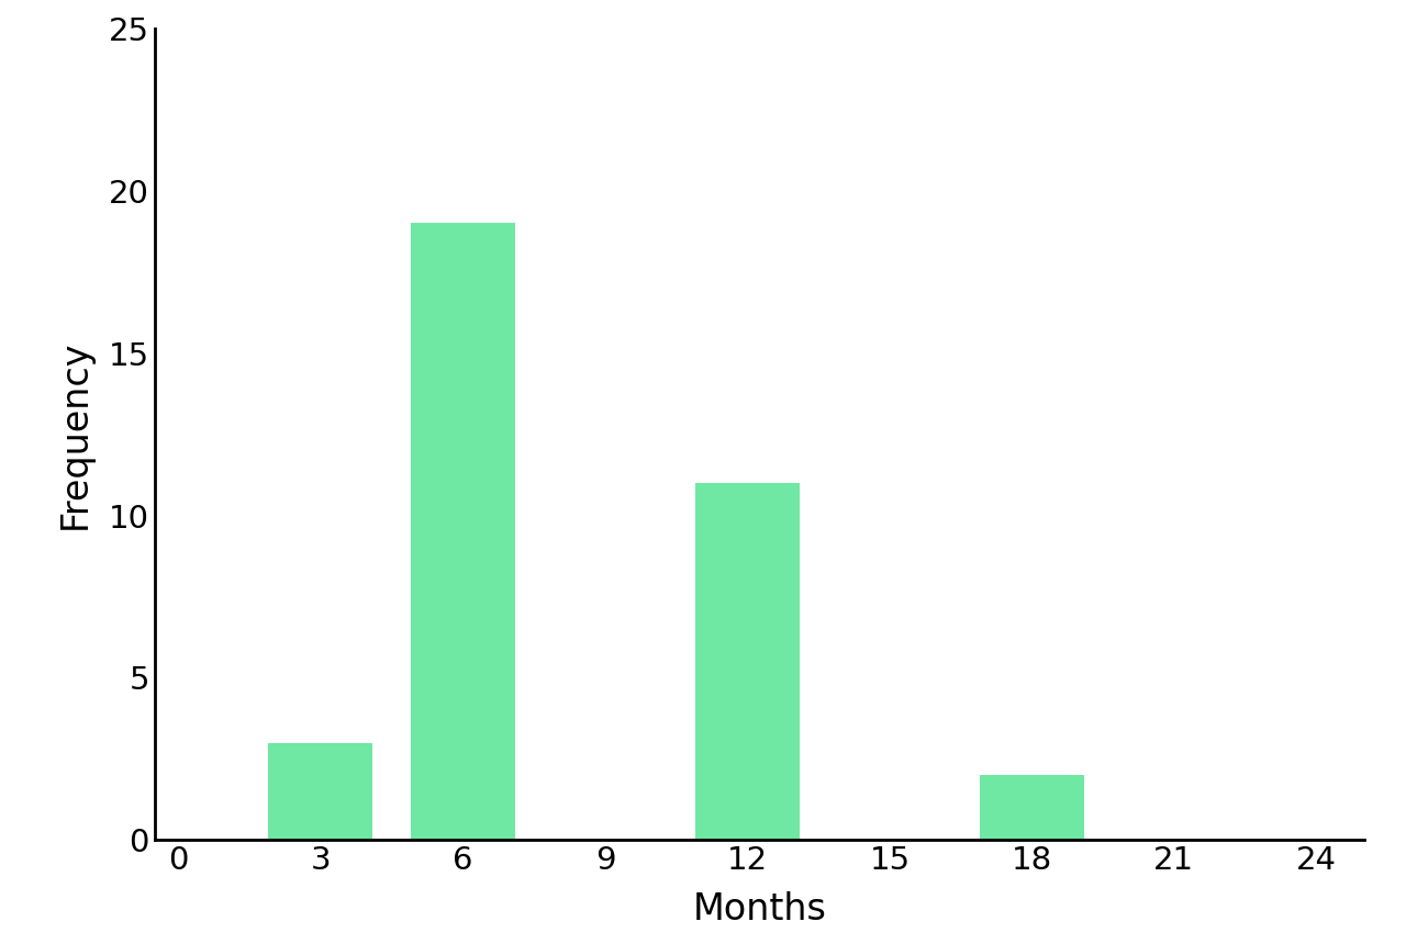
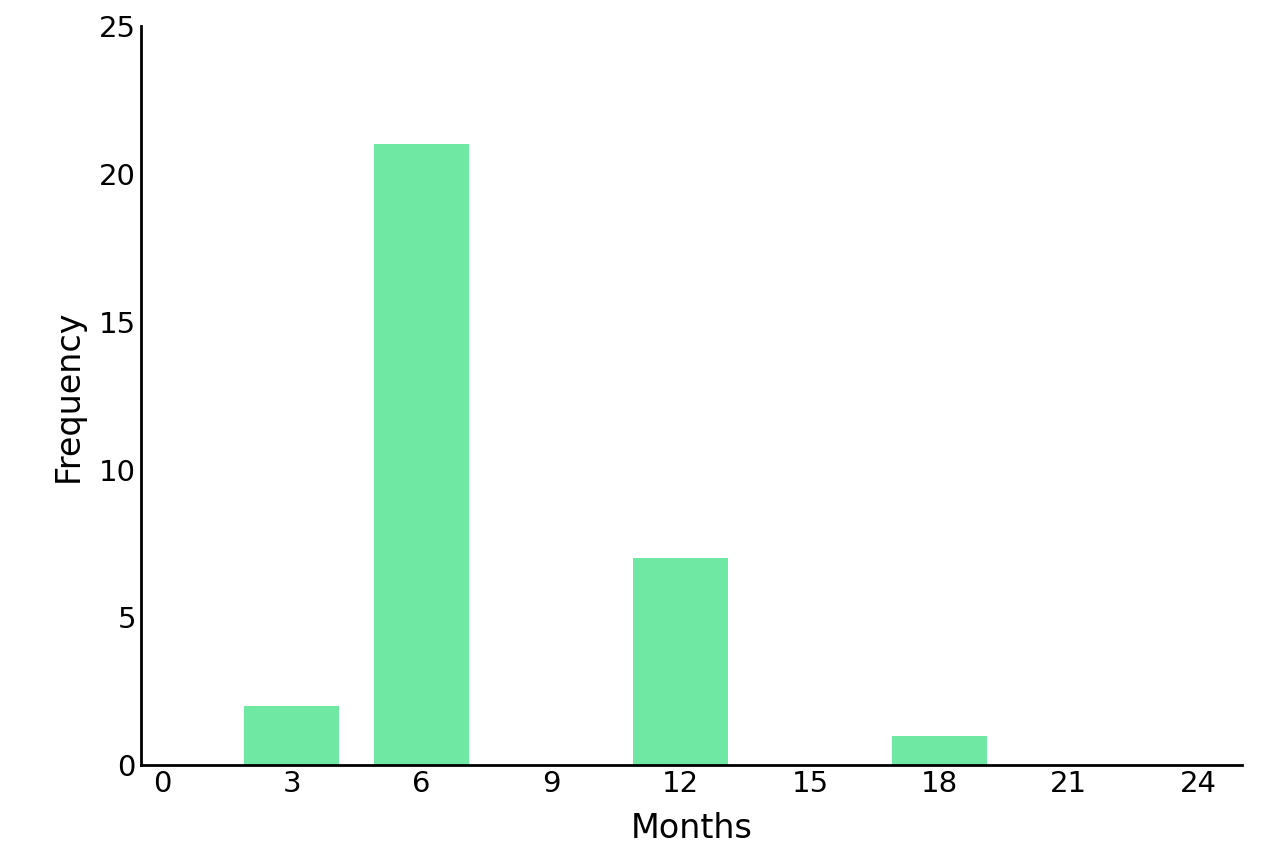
3: 3 -> 2
6: 19 -> 21
12: 11 -> 7
18: 2 -> 1
